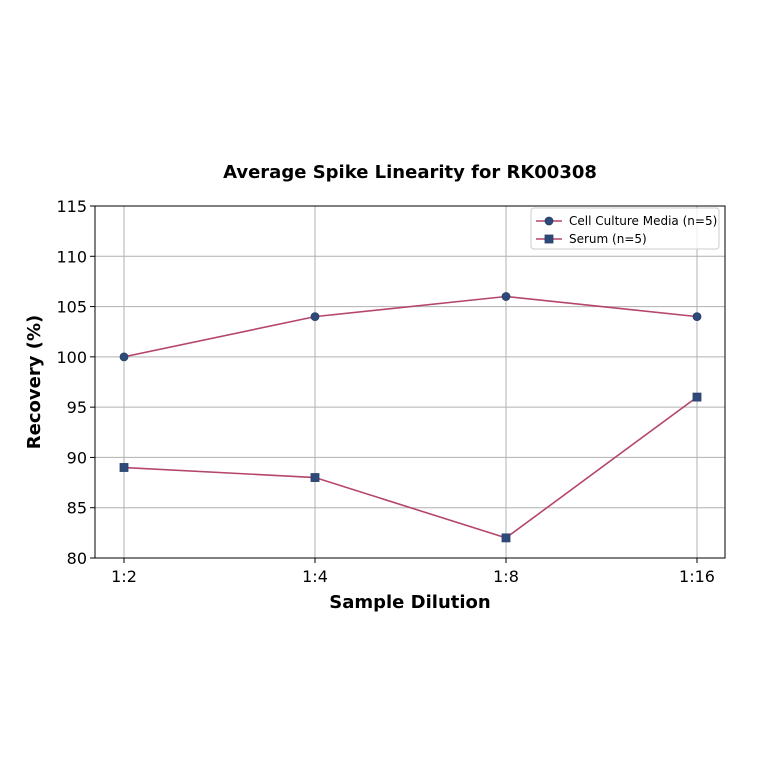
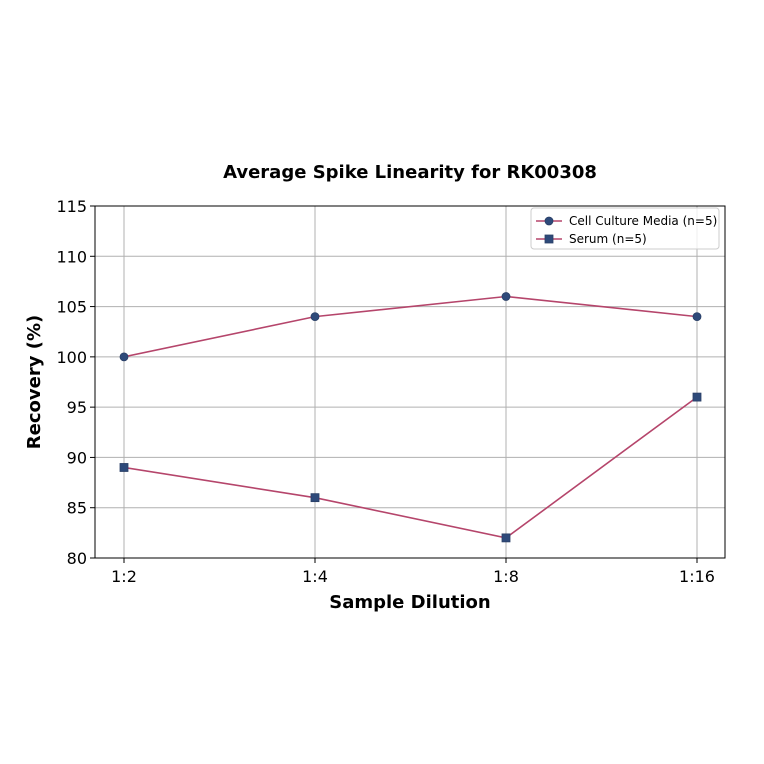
Serum (n=5)/1:4: 88 -> 86
